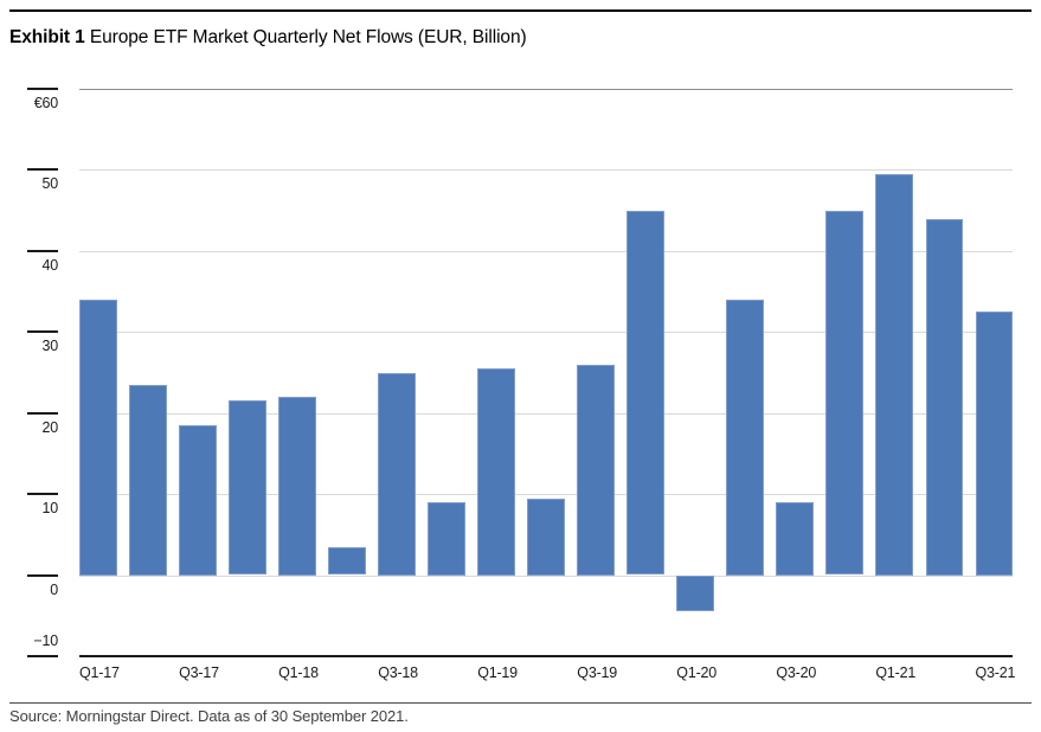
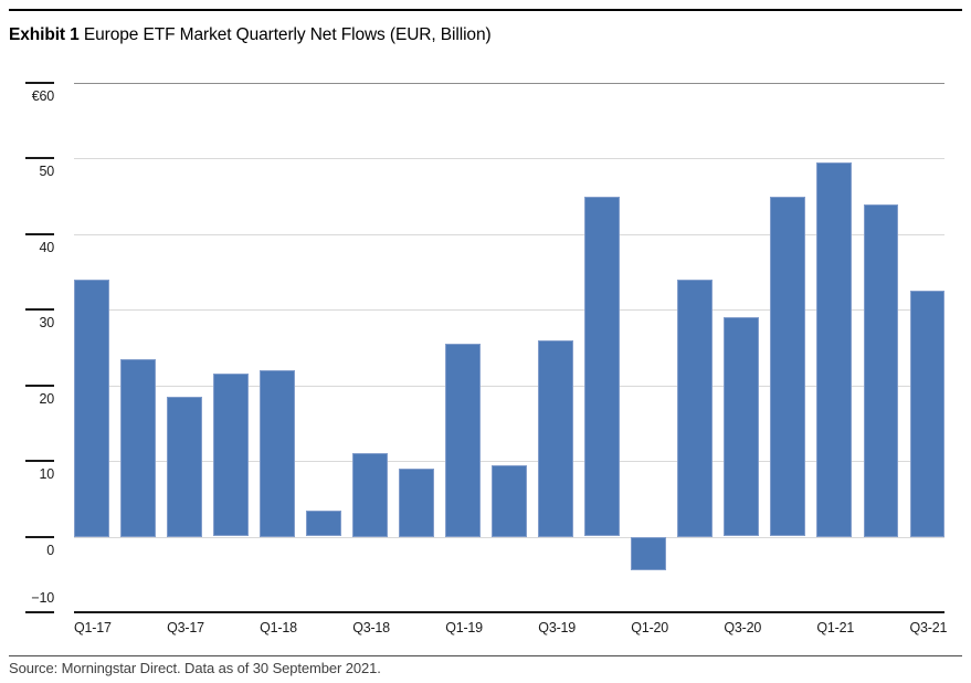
Q3-18: 25 -> 11
Q3-20: 9 -> 29
